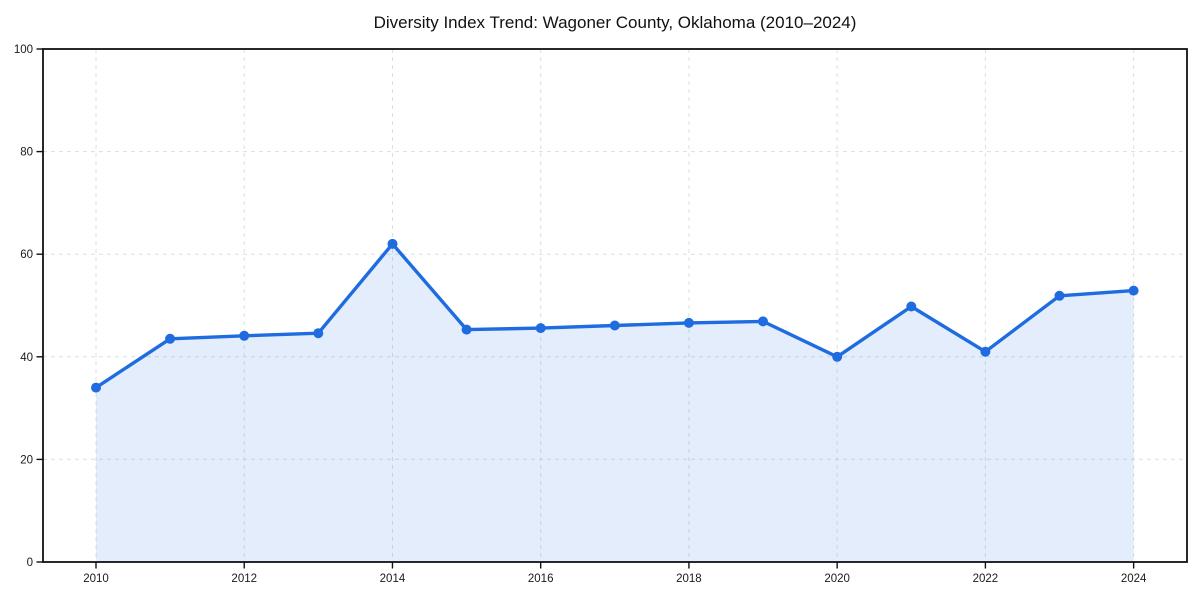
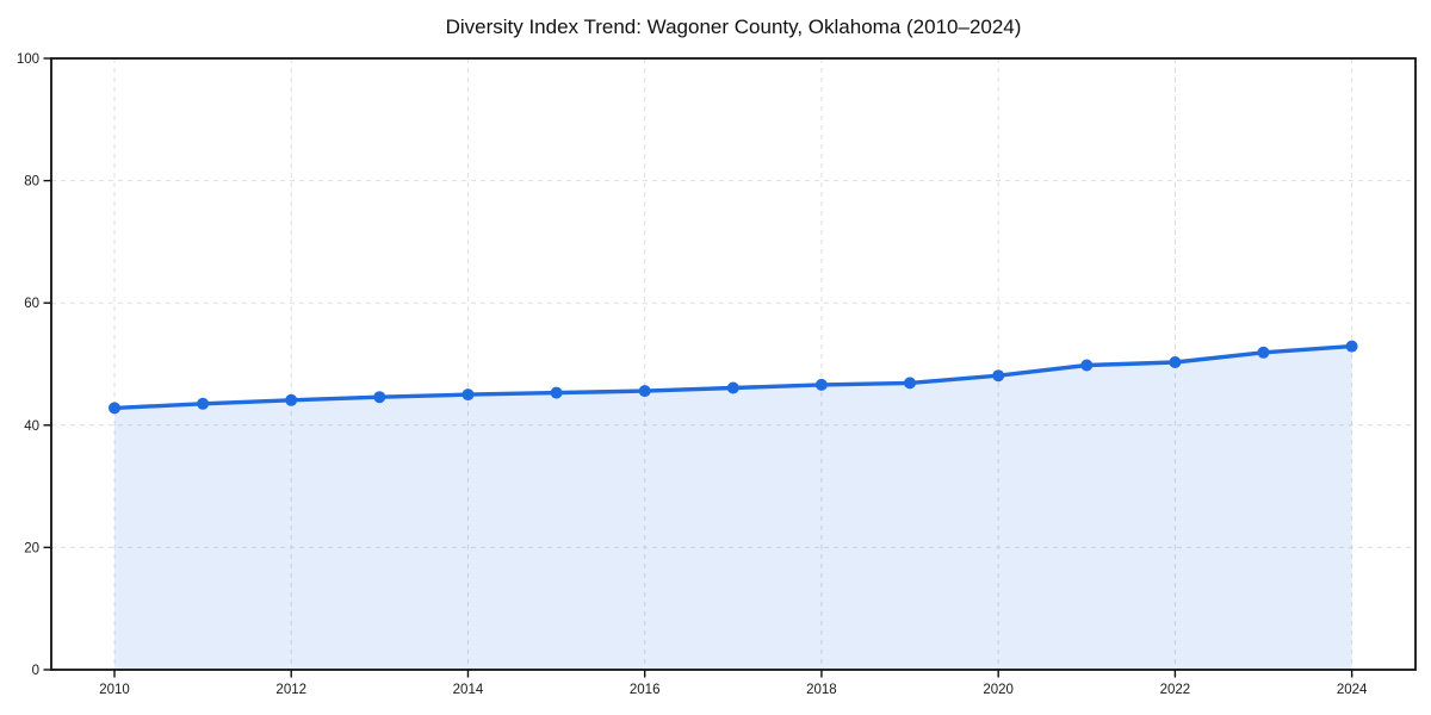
2010: 34 -> 43
2014: 62 -> 45
2020: 40 -> 48
2022: 41 -> 50
